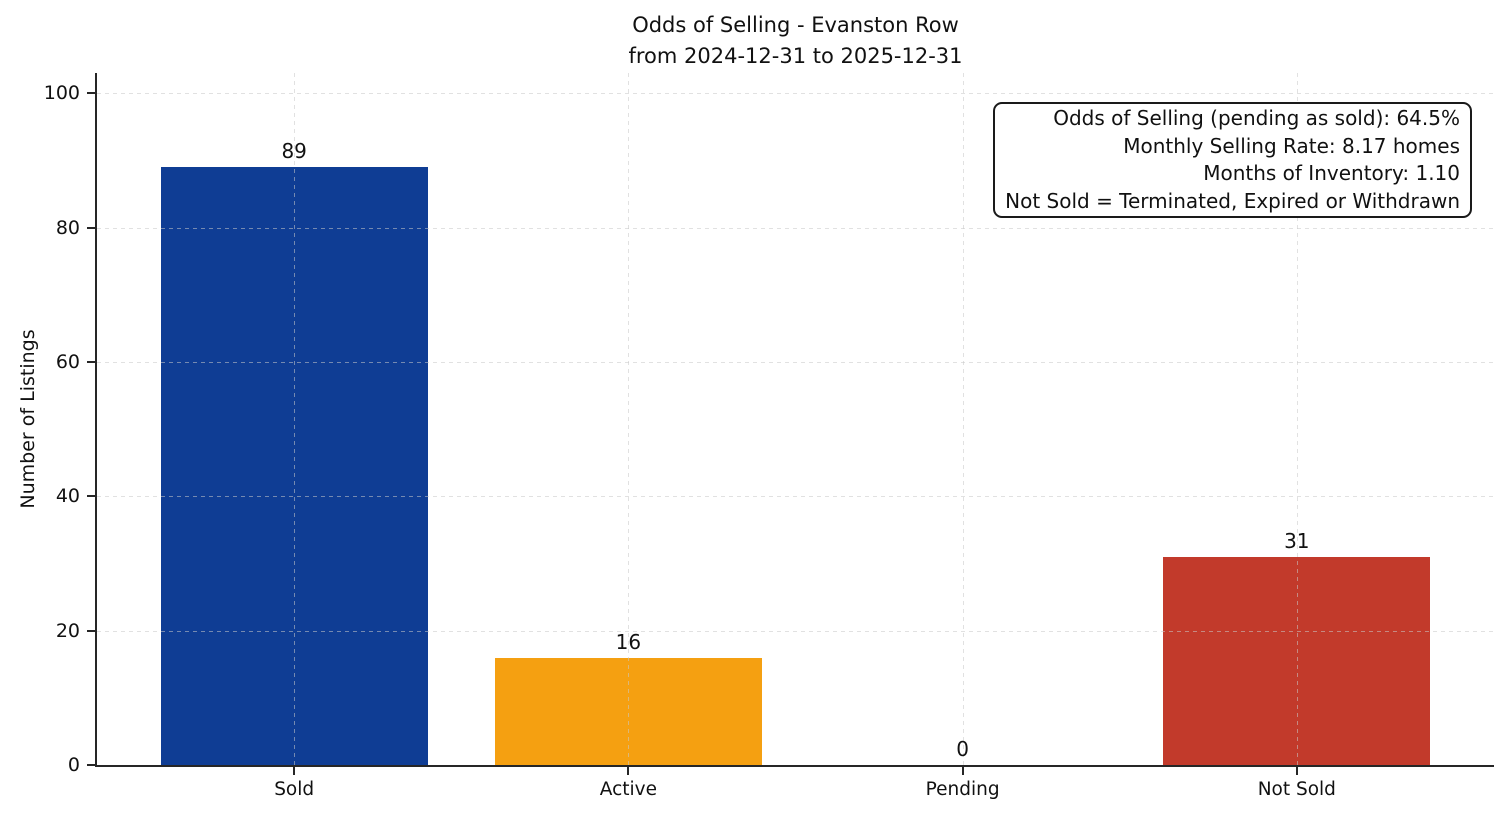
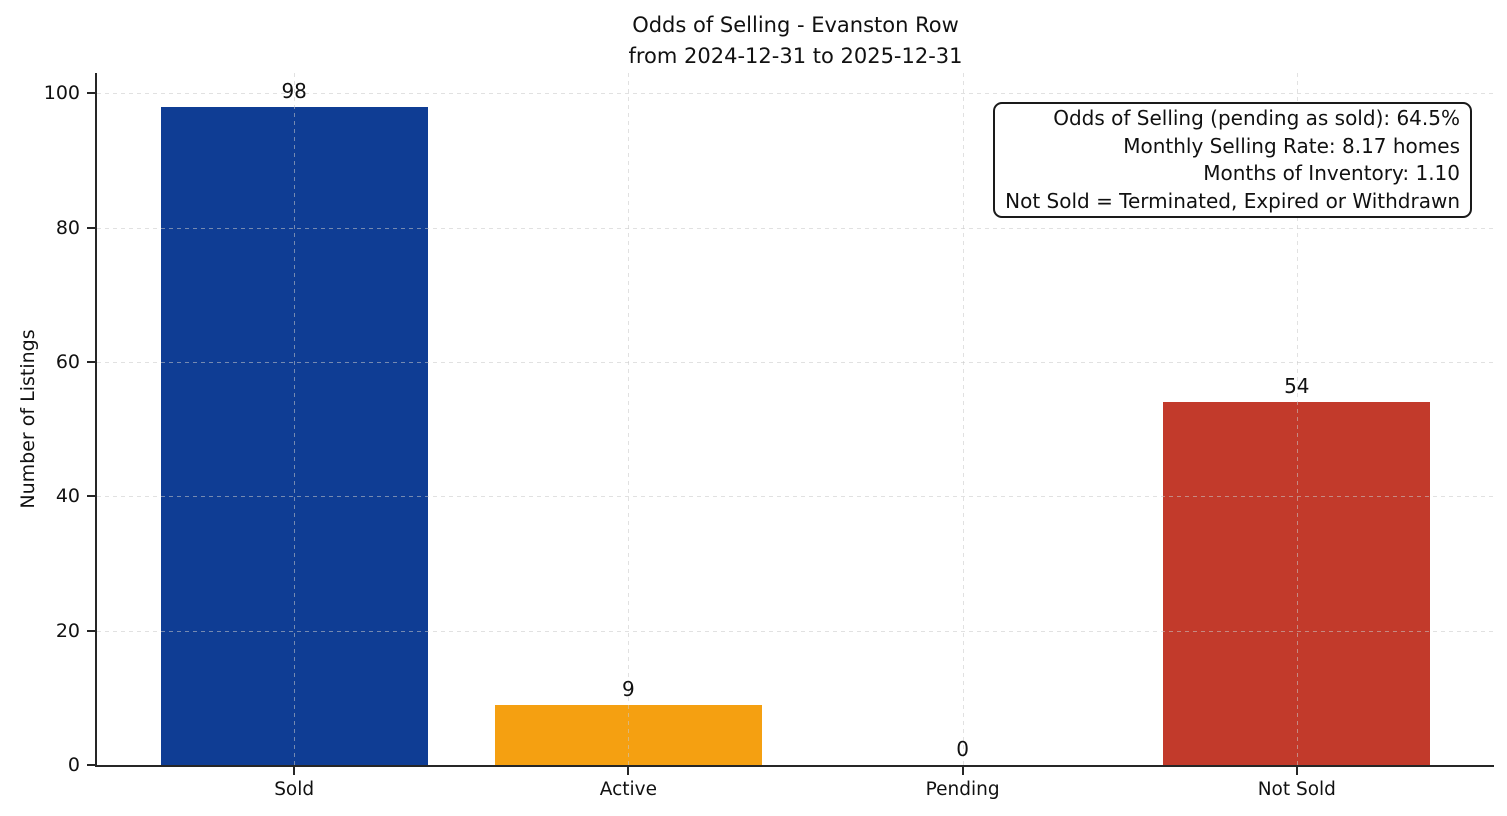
Sold: 89 -> 98
Active: 16 -> 9
Not Sold: 31 -> 54
